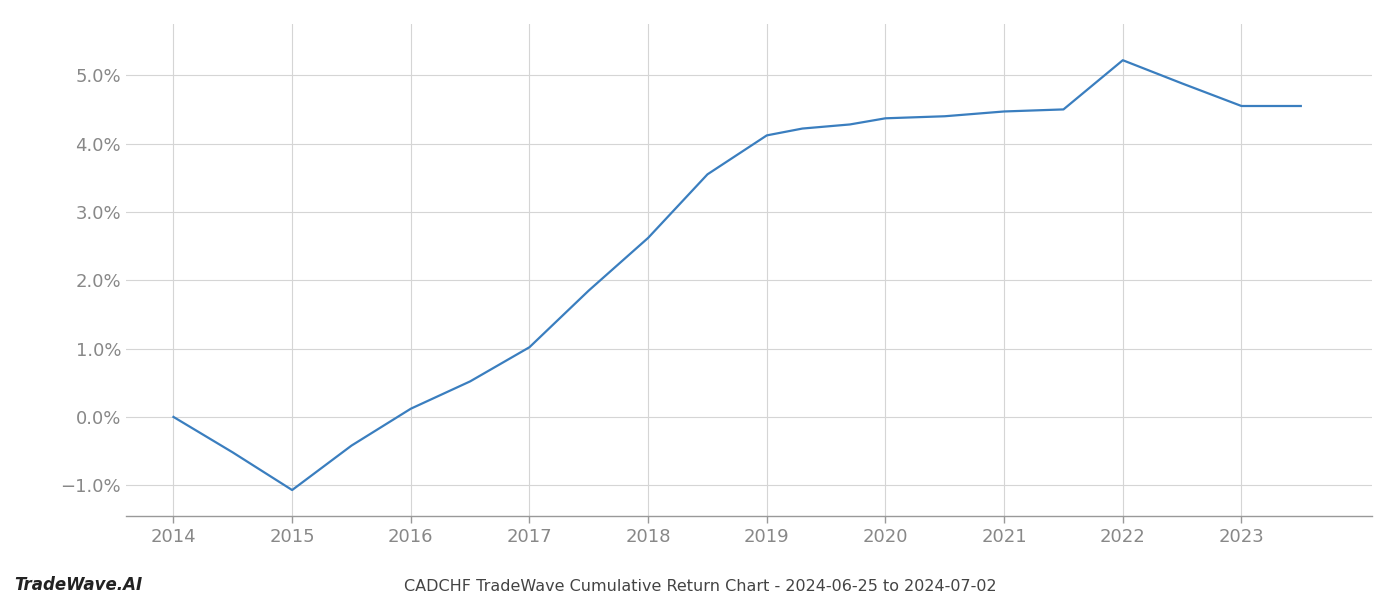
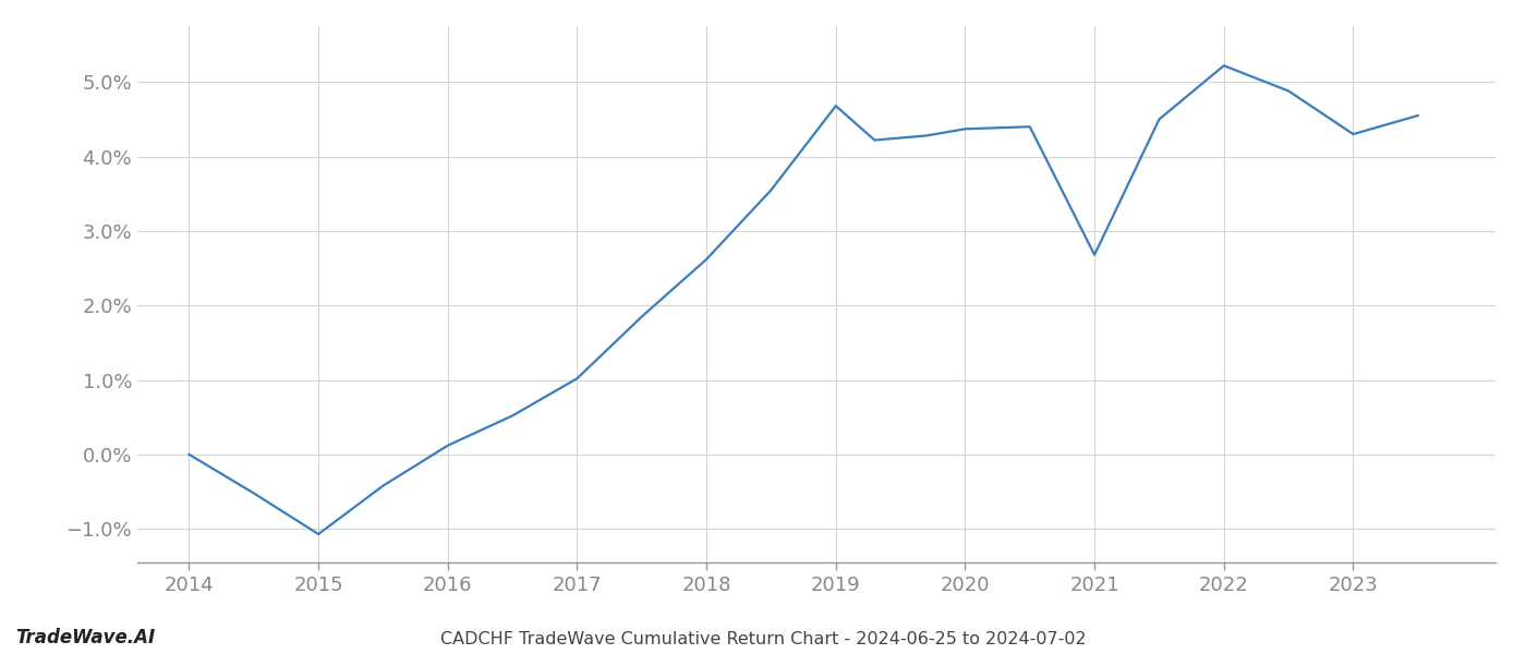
2019: 4.12% -> 4.68%
2021: 4.47% -> 2.68%
2023: 4.55% -> 4.30%
